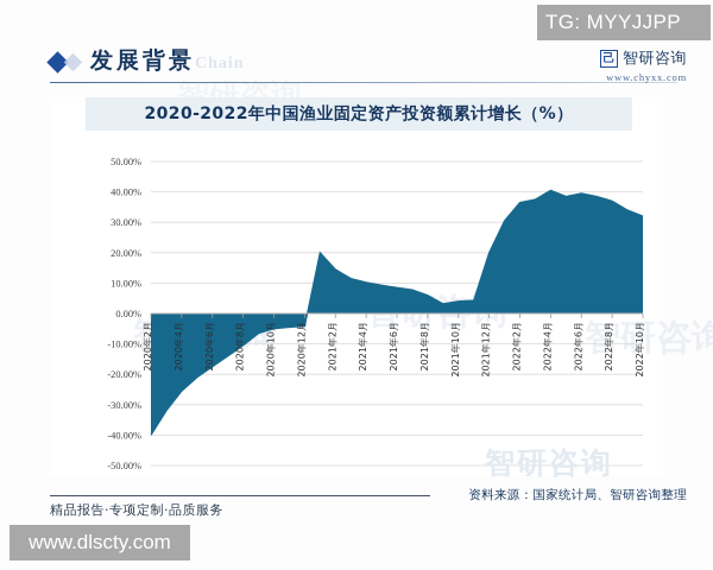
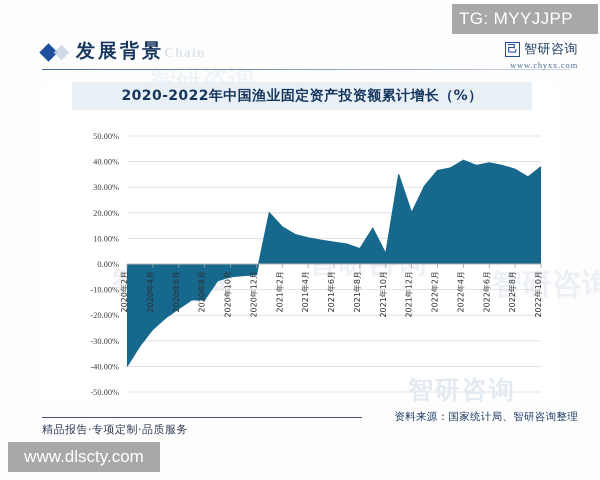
2020年8月: -10% -> -14%
2021年10月: 3% -> 14%
2021年12月: 4% -> 35%
2022年12月: 32% -> 38%
